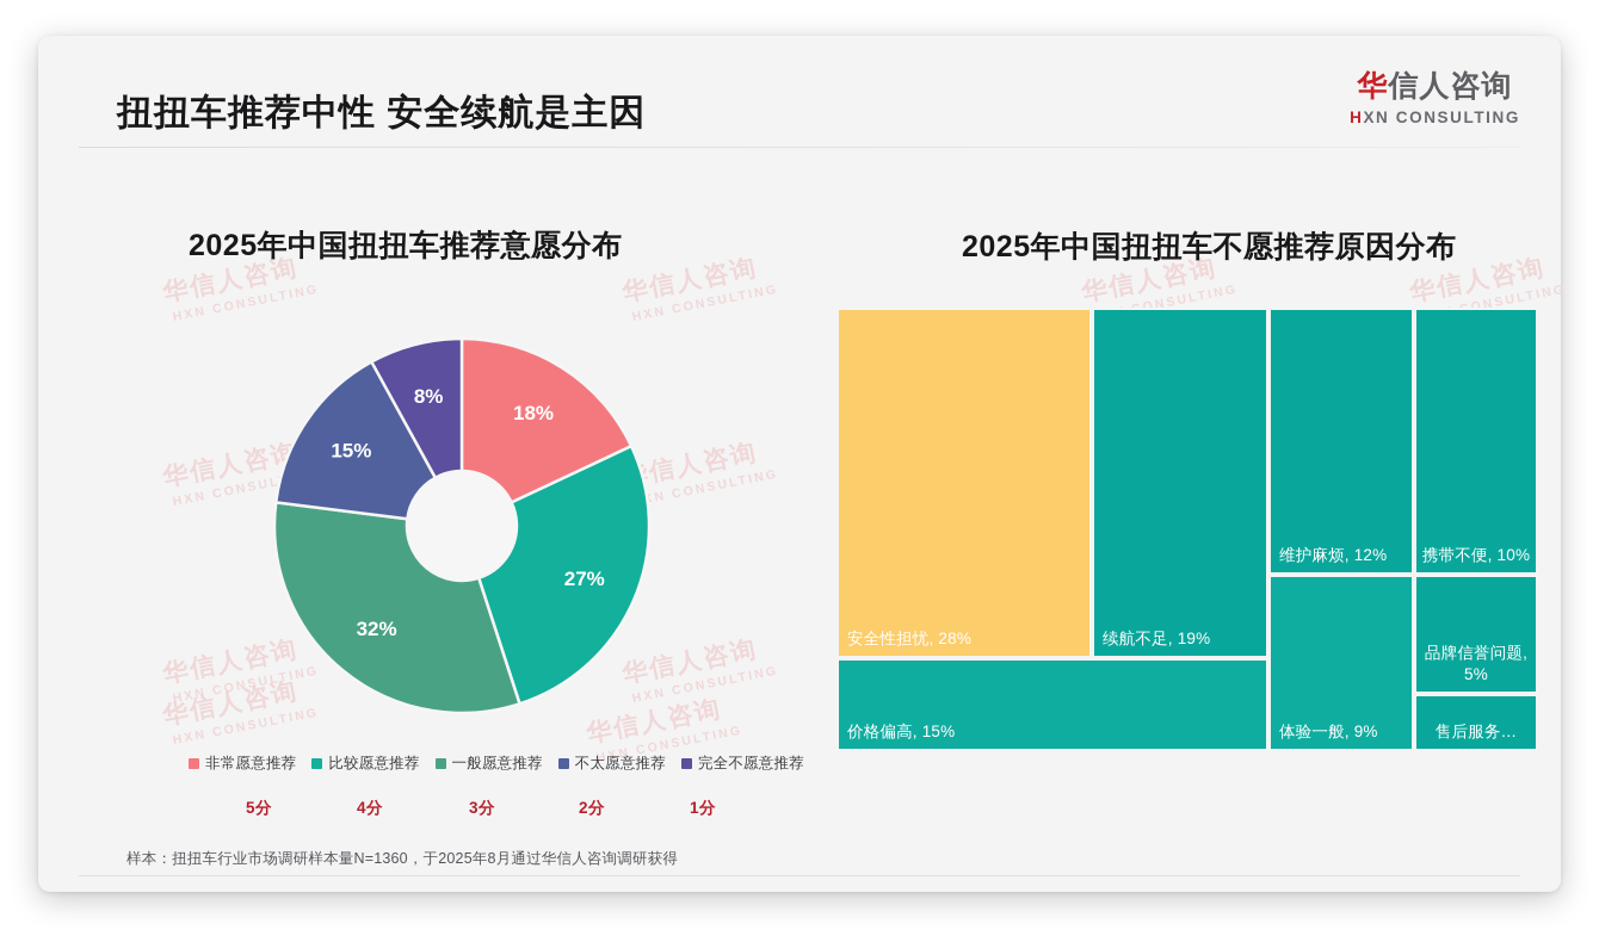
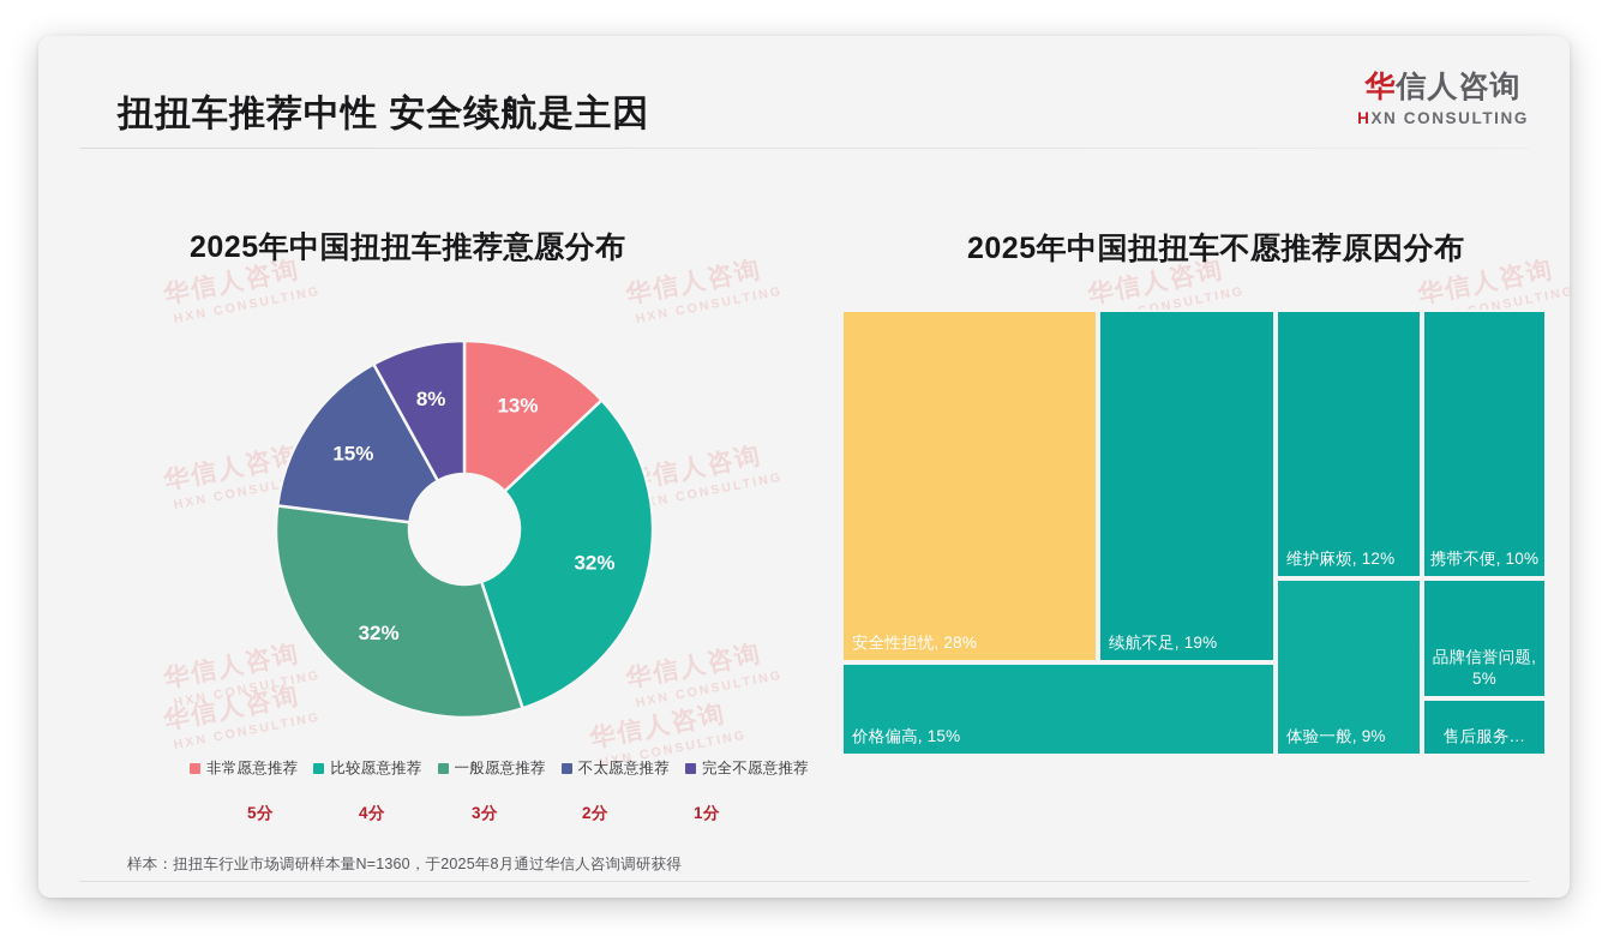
2025年中国扭扭车推荐意愿分布/非常愿意推荐: 18% -> 13%
2025年中国扭扭车推荐意愿分布/比较愿意推荐: 27% -> 32%
